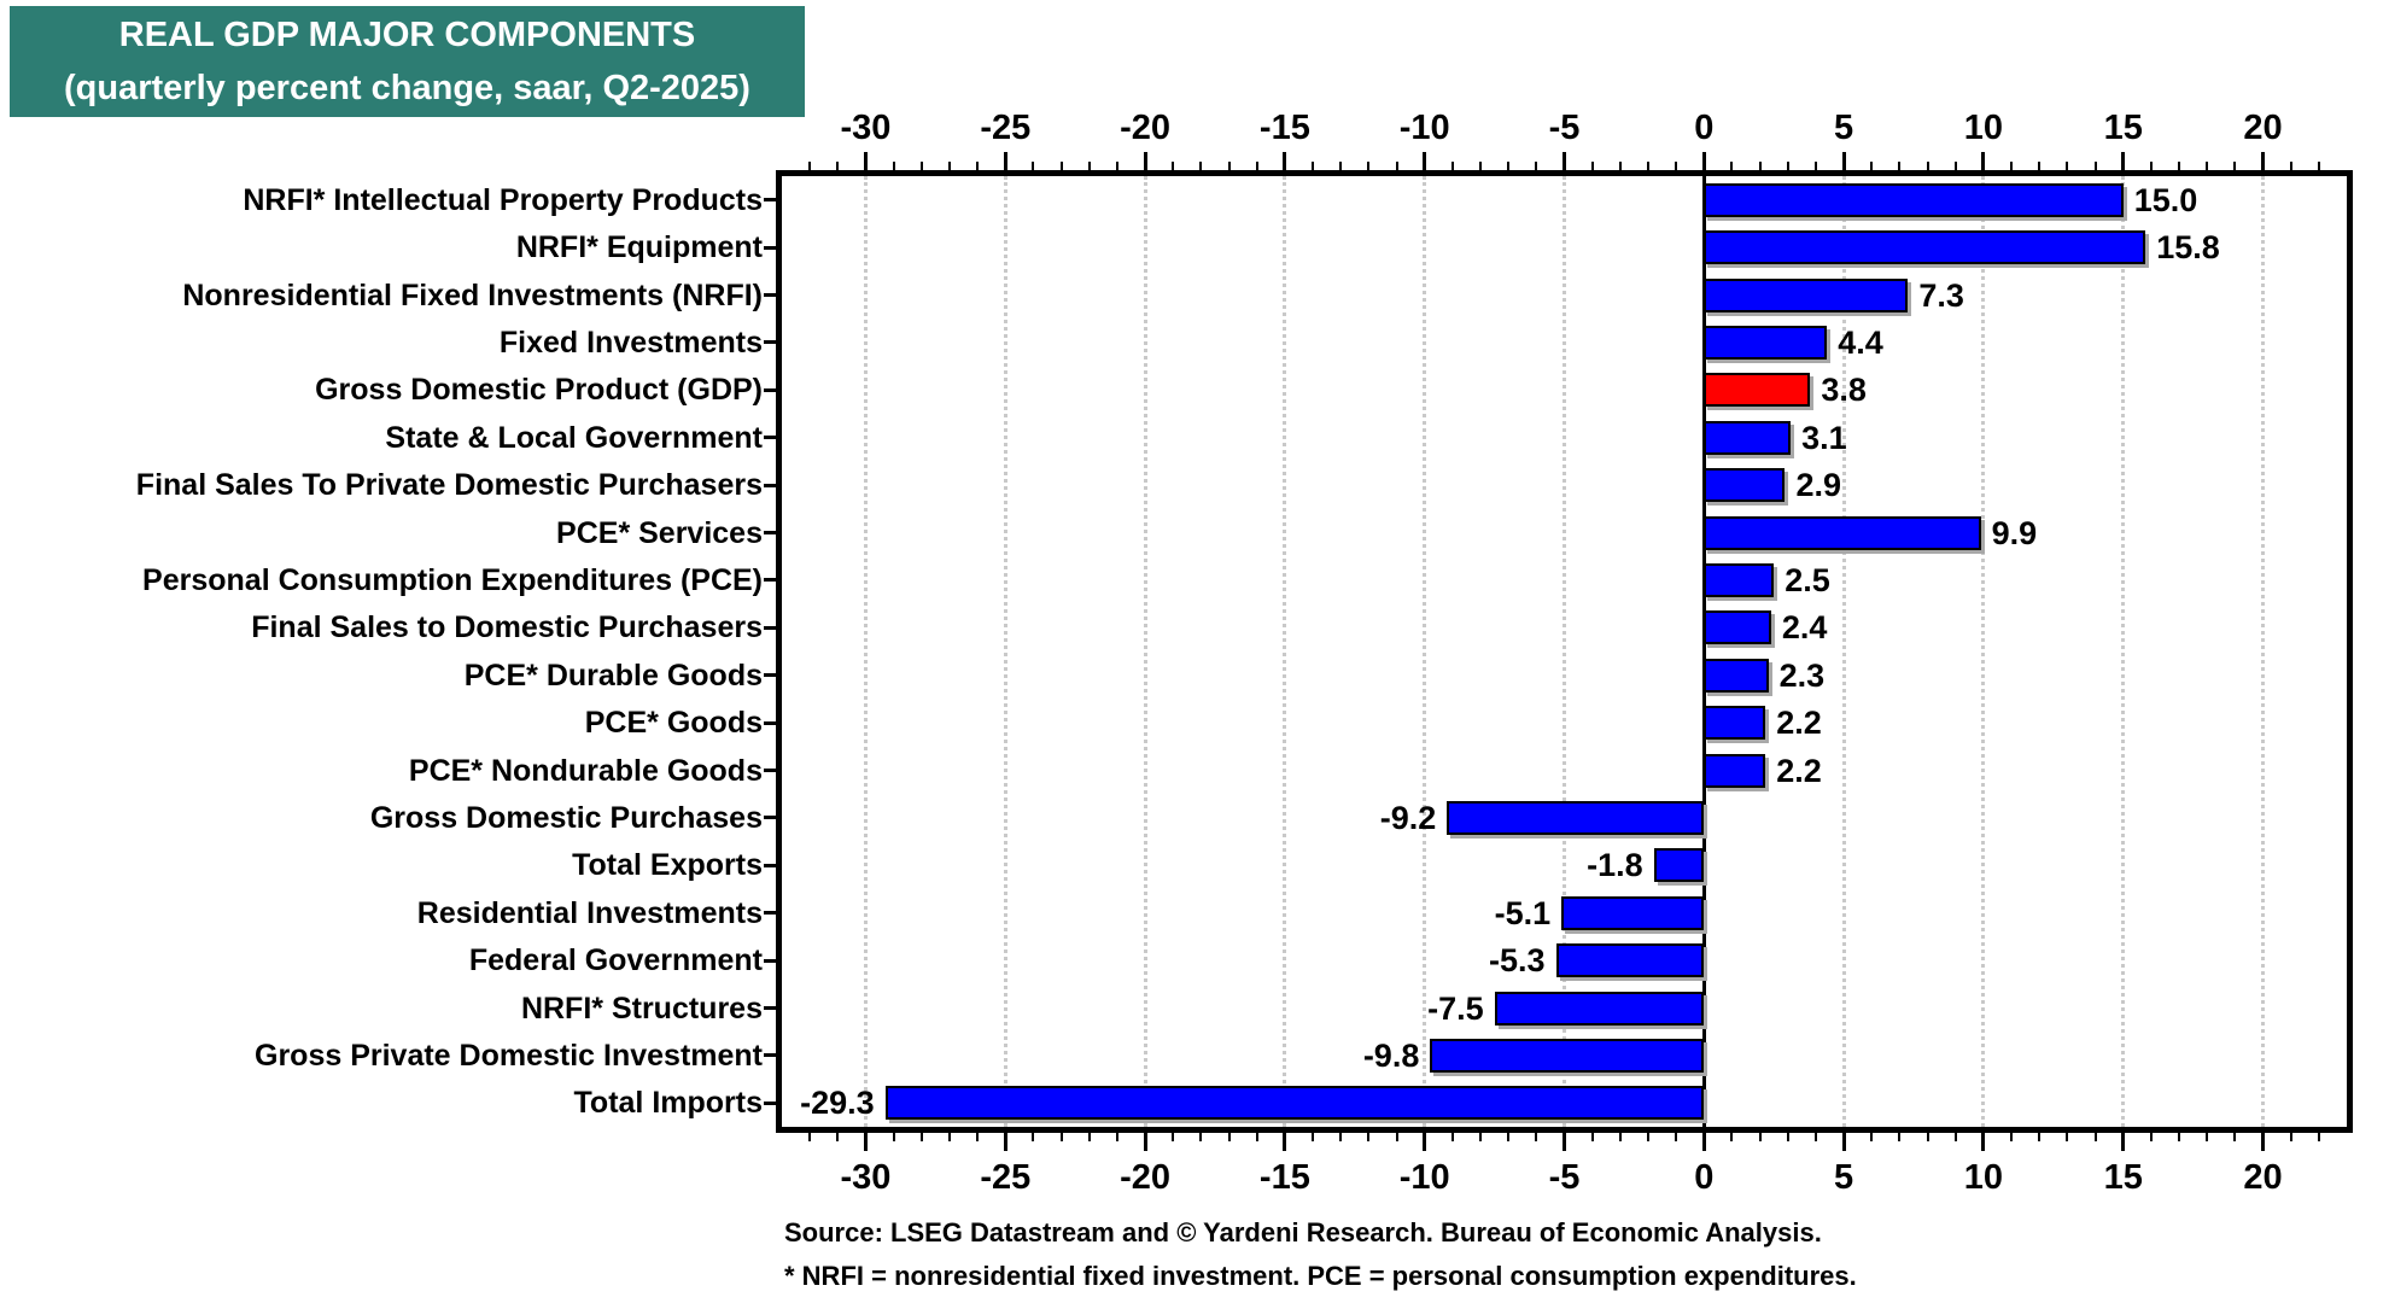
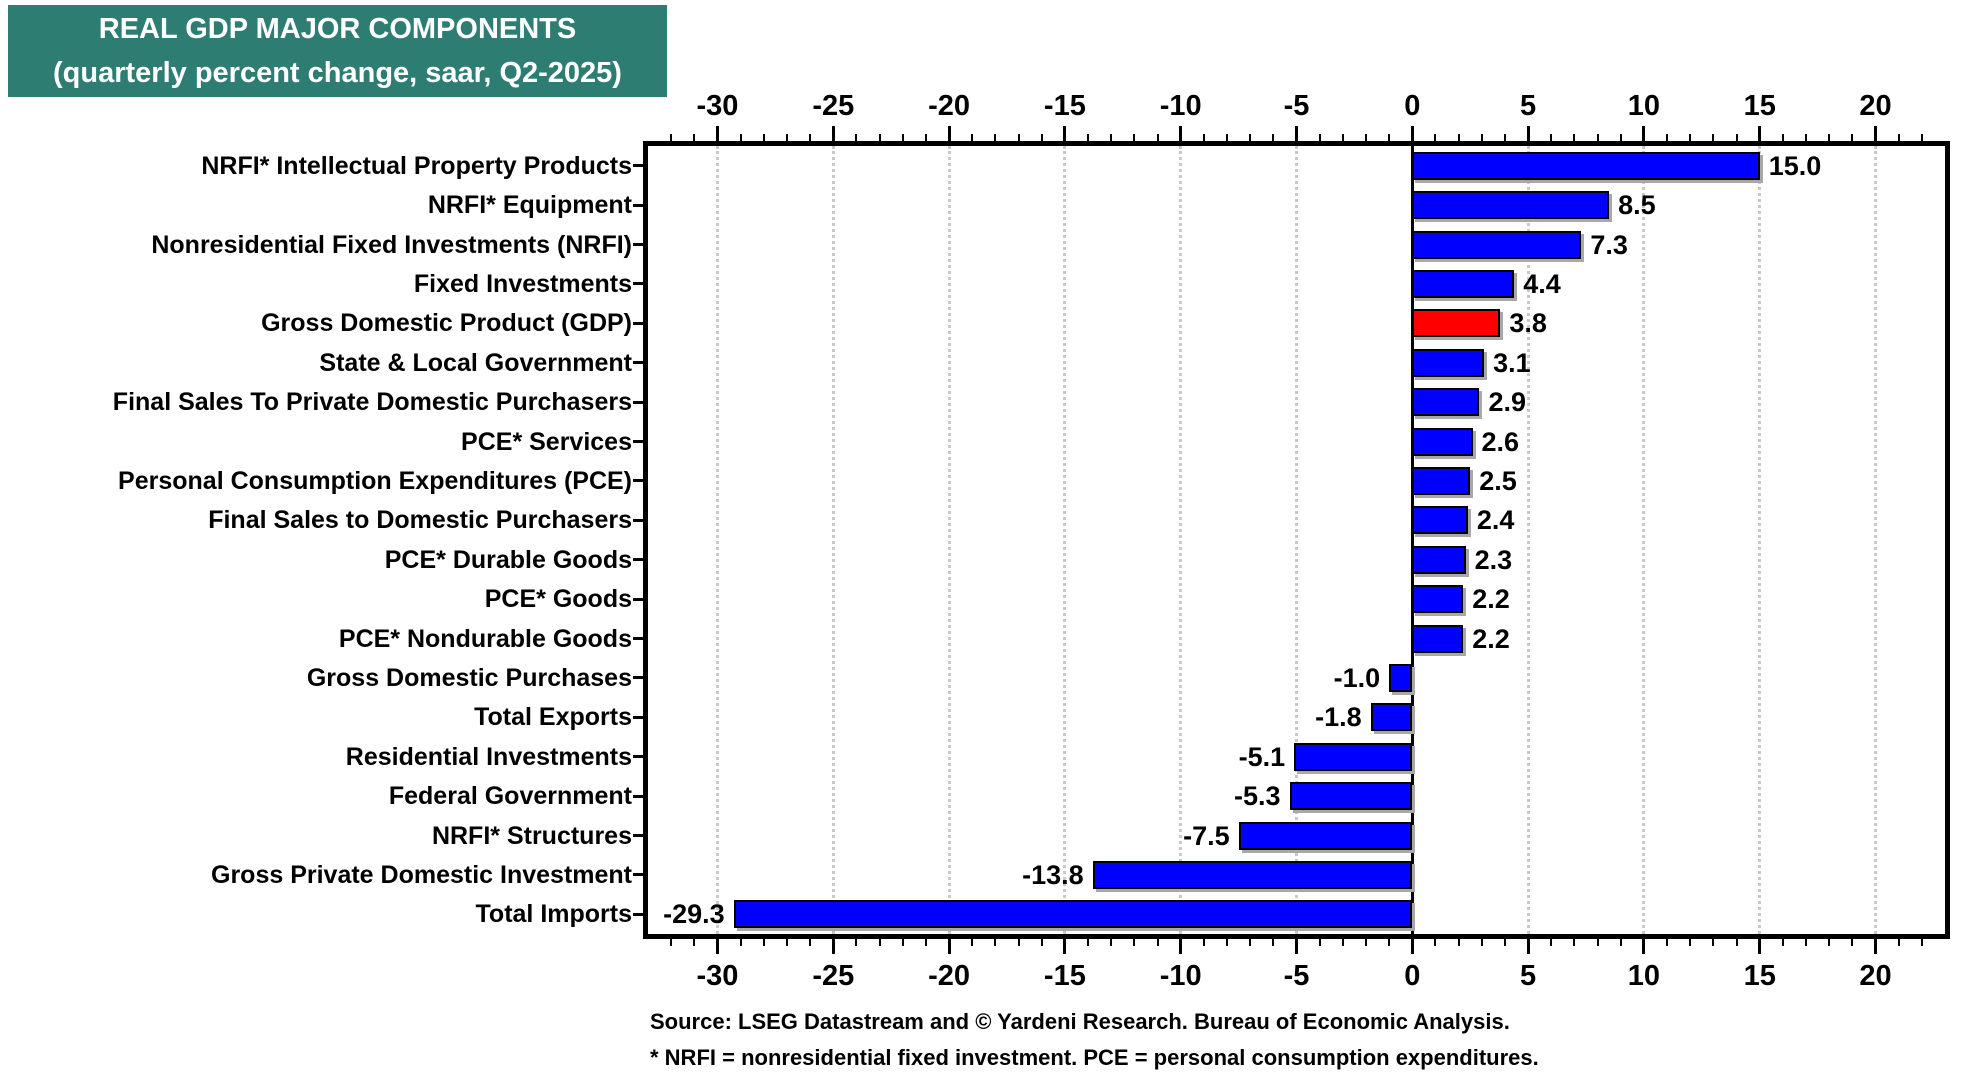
NRFI* Equipment: 15.8 -> 8.5
PCE* Services: 9.9 -> 2.6
Gross Domestic Purchases: -9.2 -> -1.0
Gross Private Domestic Investment: -9.8 -> -13.8
